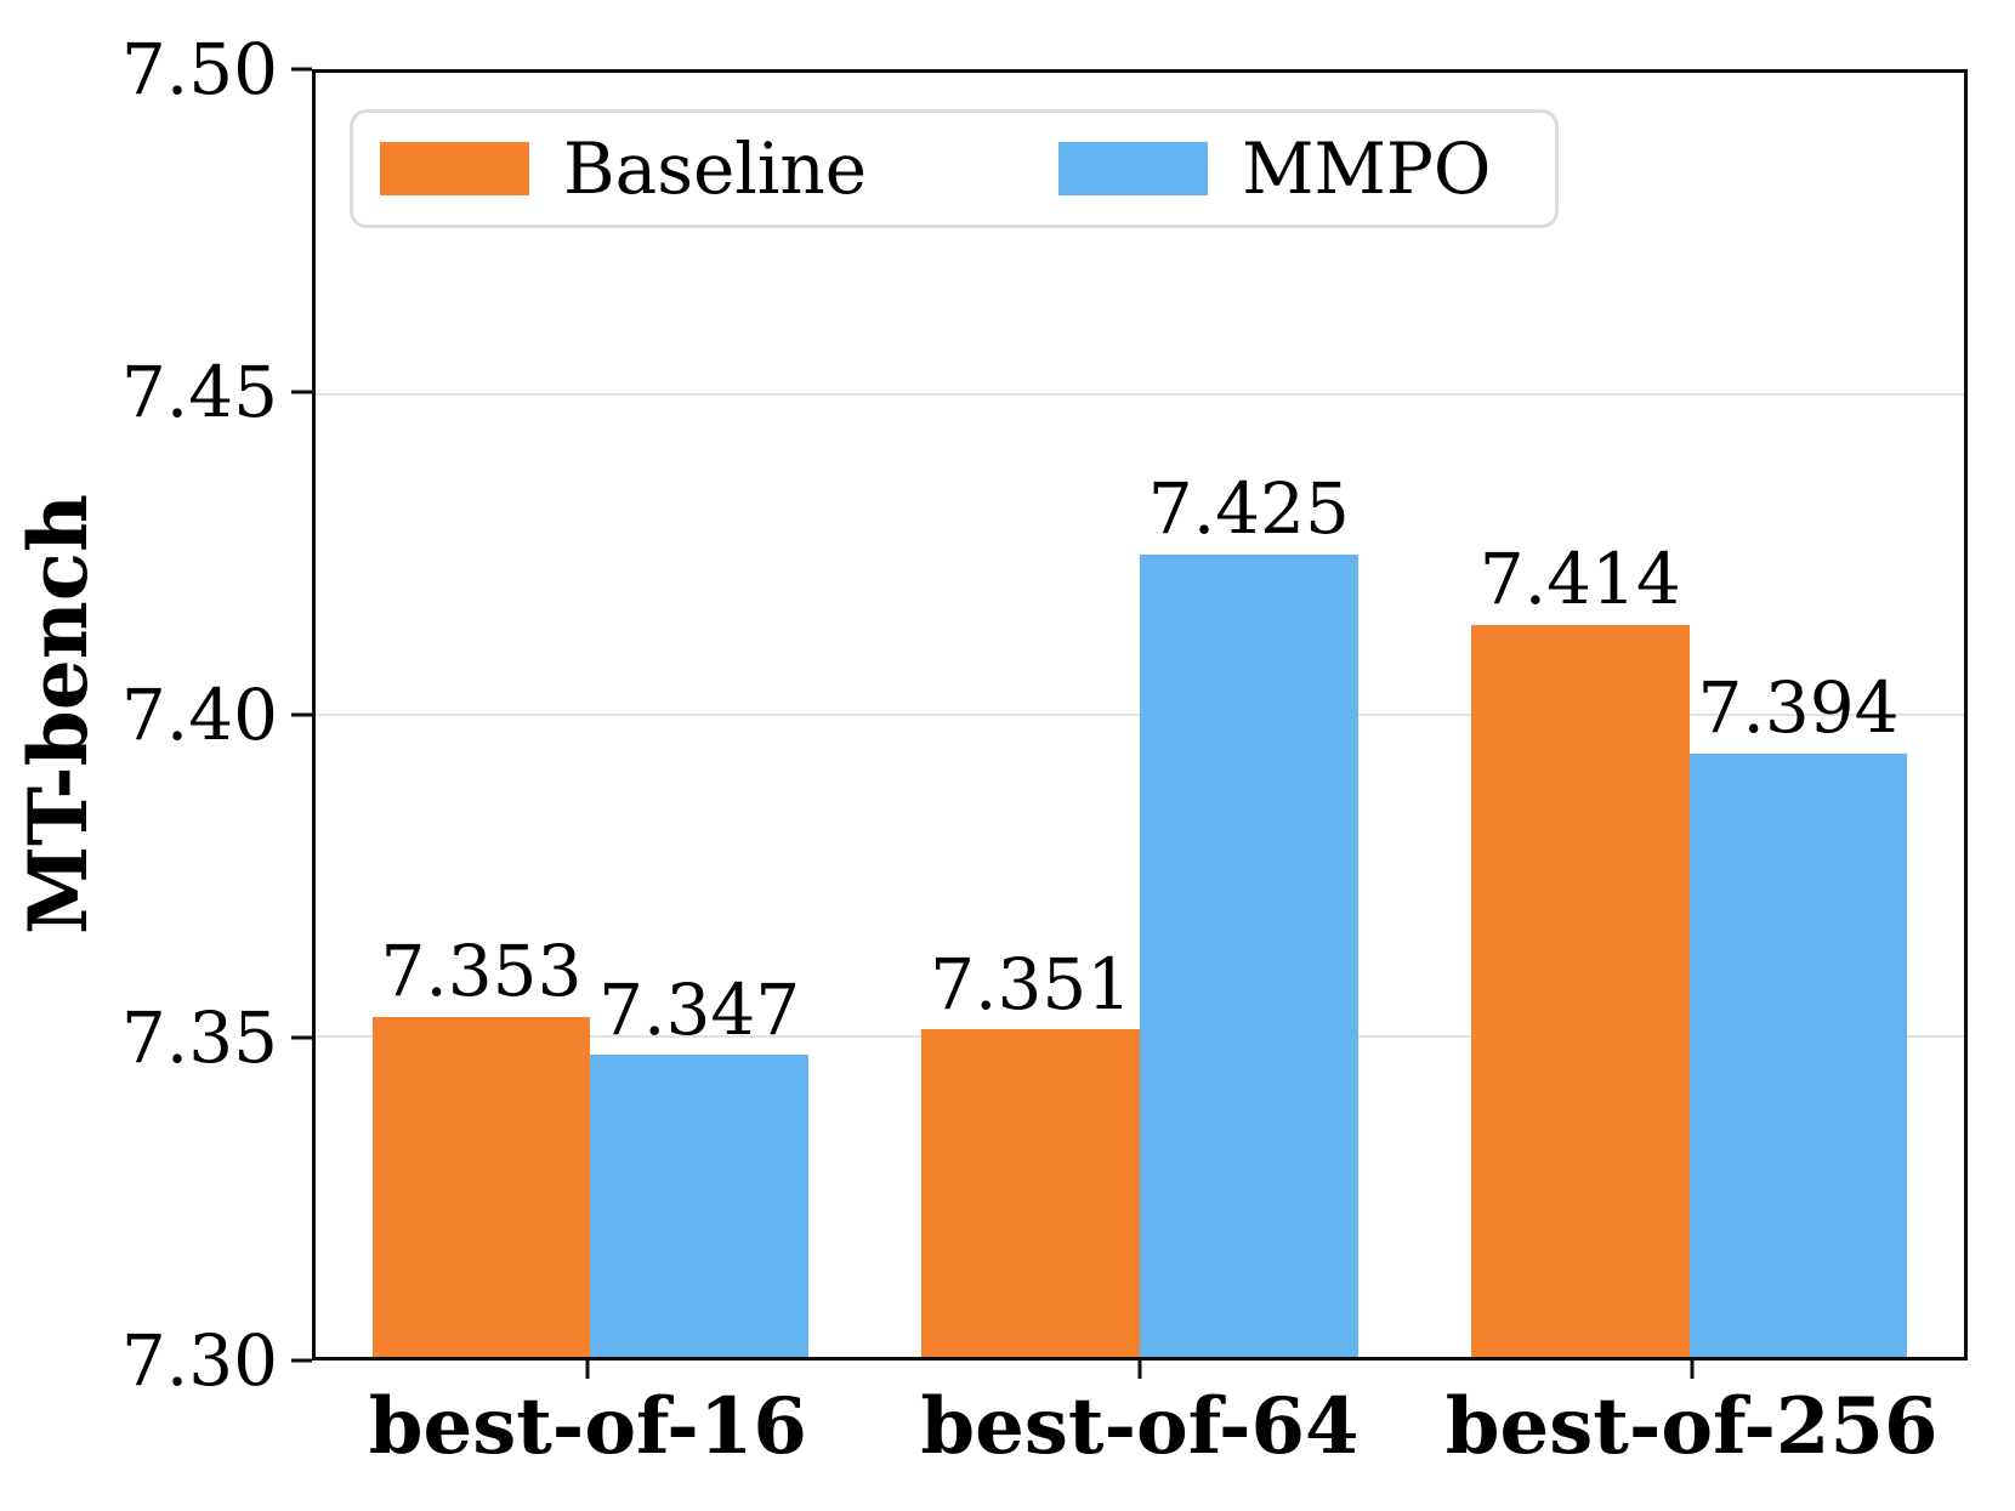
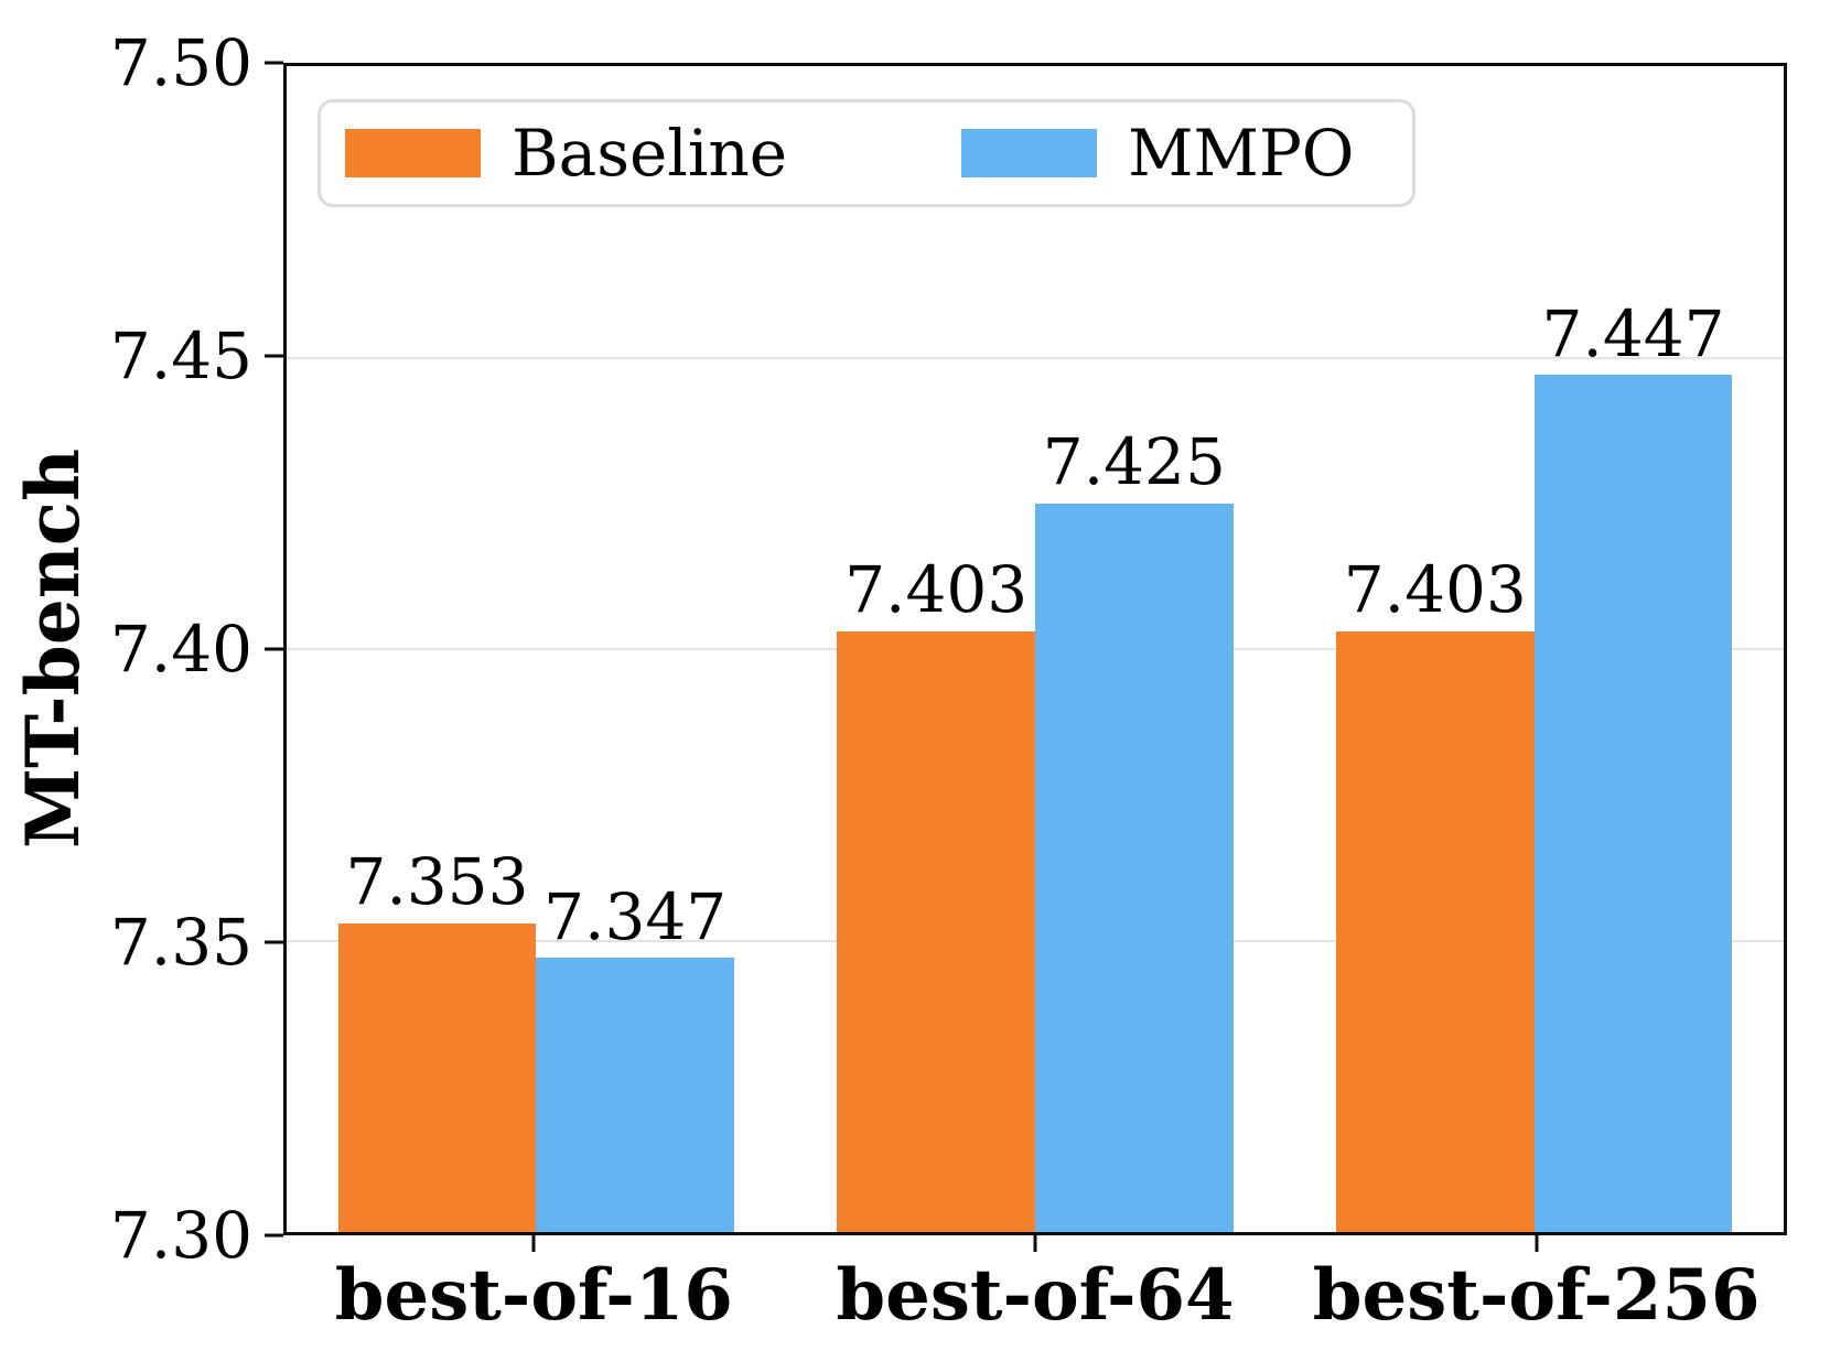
Baseline/best-of-64: 7.351 -> 7.403
Baseline/best-of-256: 7.414 -> 7.403
MMPO/best-of-256: 7.394 -> 7.447
